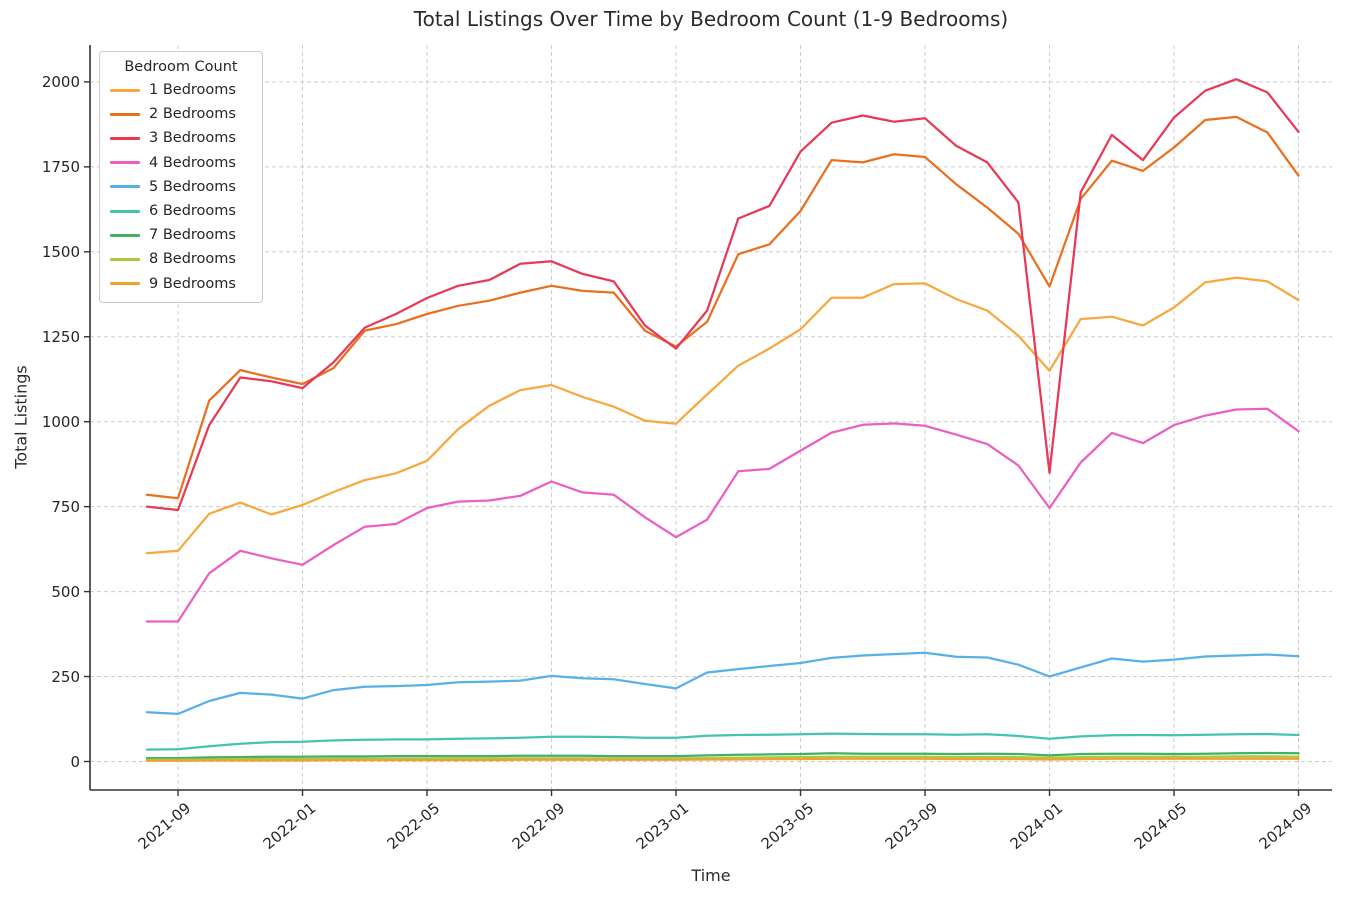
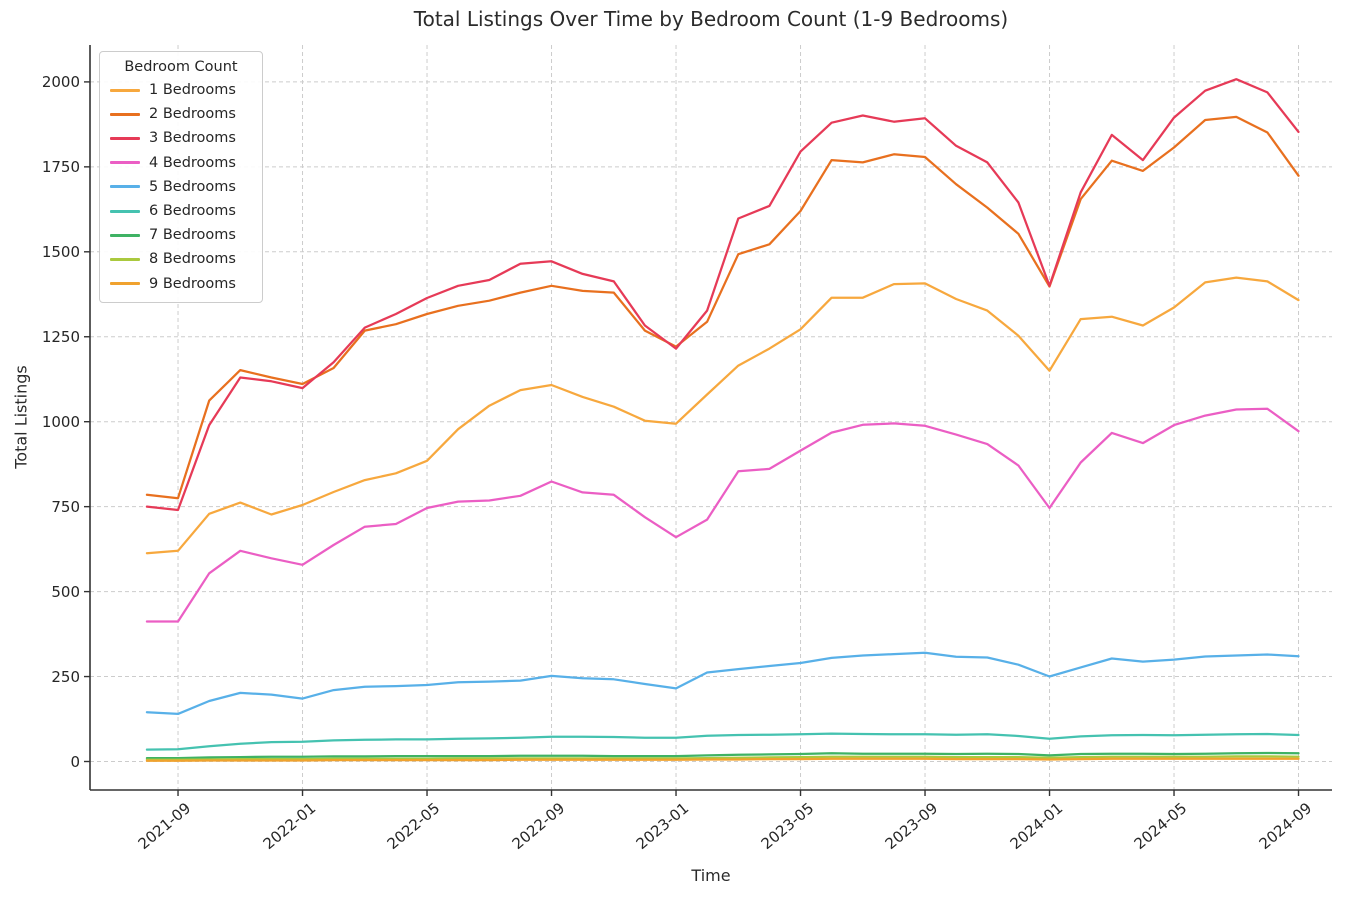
3 Bedrooms/2024-01: 850 -> 1400
